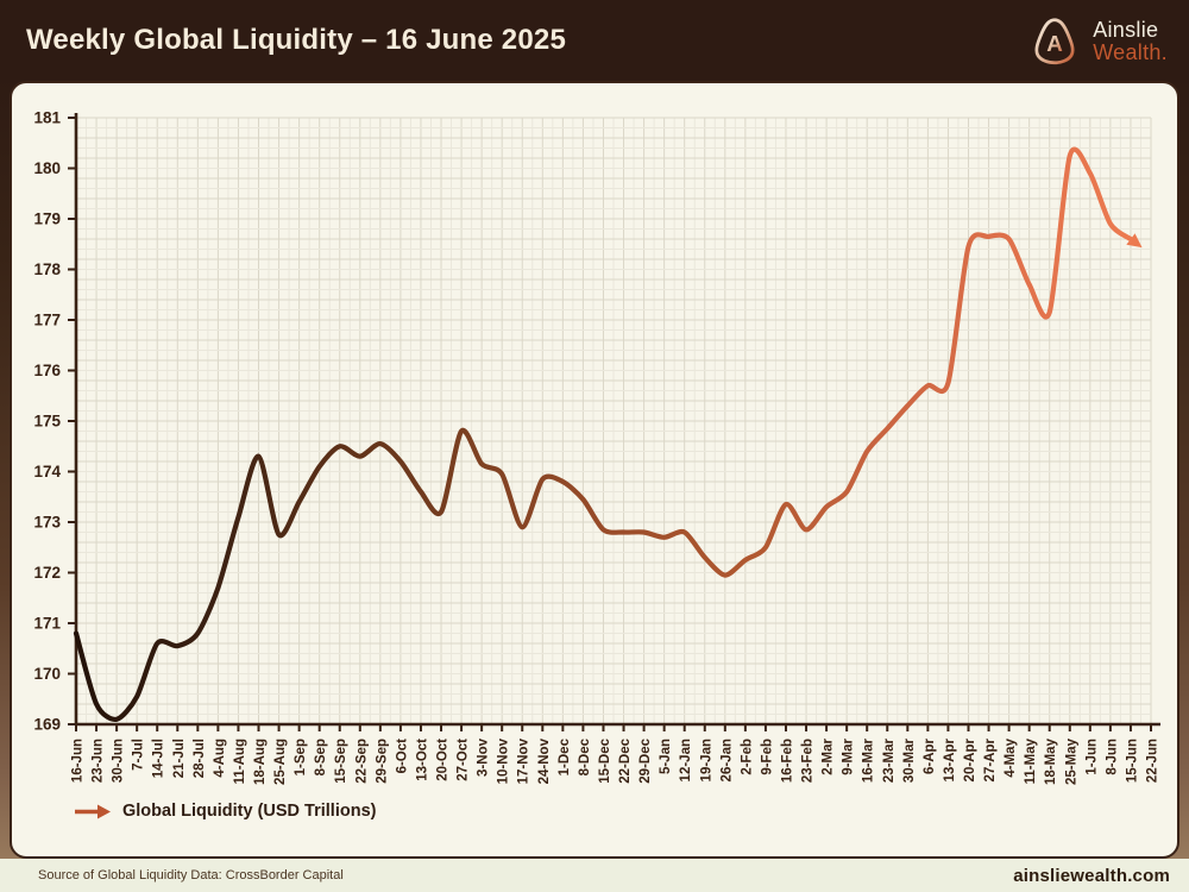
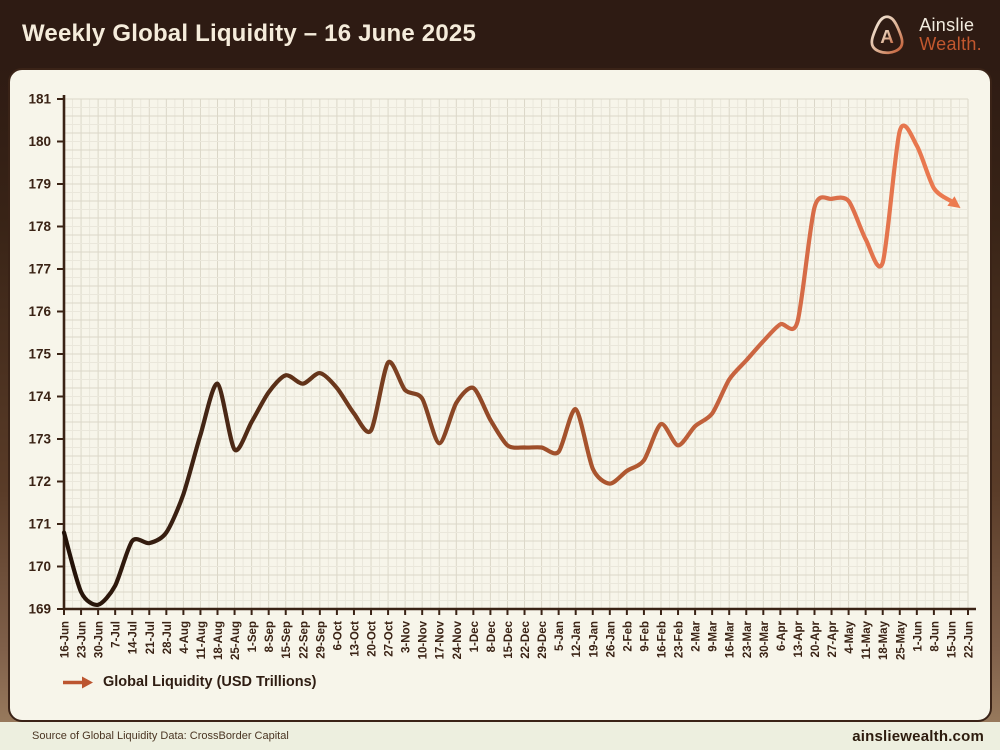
1-Dec: 173.8 -> 174.2
12-Jan: 172.8 -> 173.7
